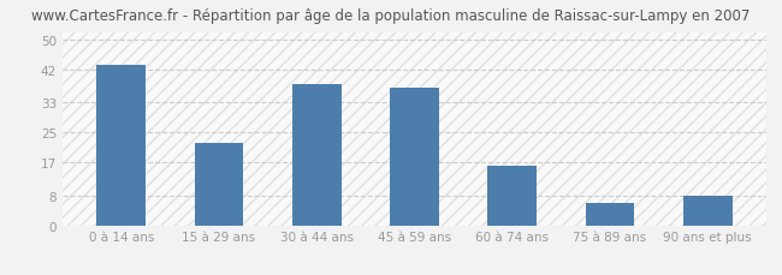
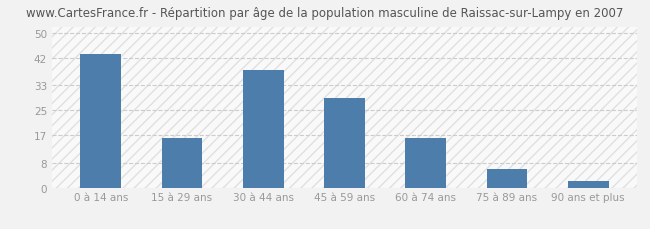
15 à 29 ans: 22 -> 16
45 à 59 ans: 37 -> 29
90 ans et plus: 8 -> 2
